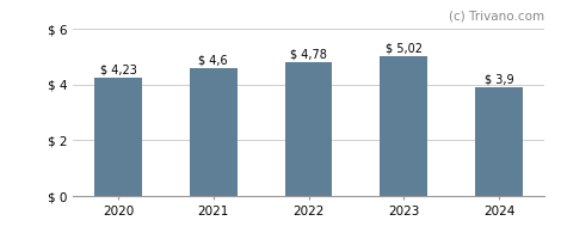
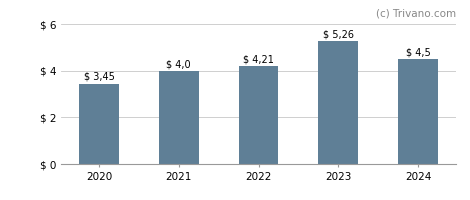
2020: 4,23 -> 3,45
2021: 4,6 -> 4,0
2022: 4,78 -> 4,21
2023: 5,02 -> 5,26
2024: 3,9 -> 4,5
